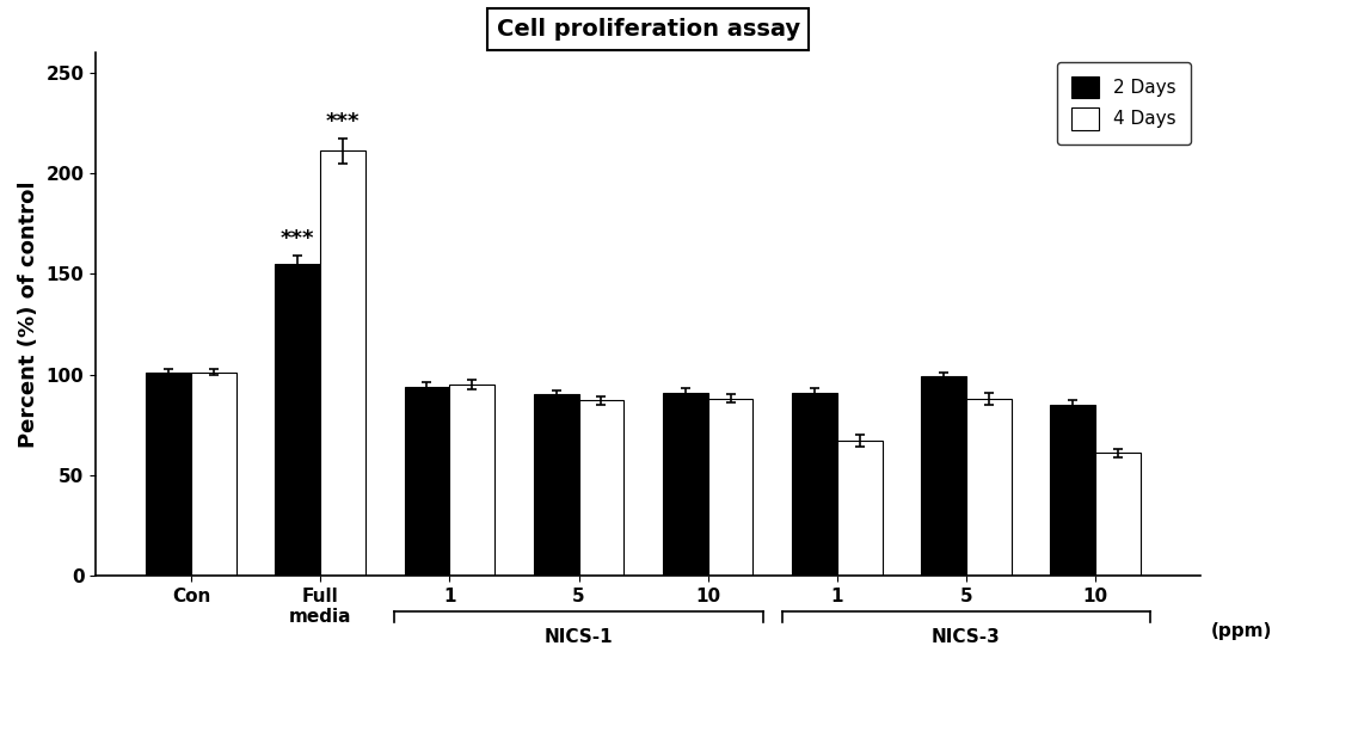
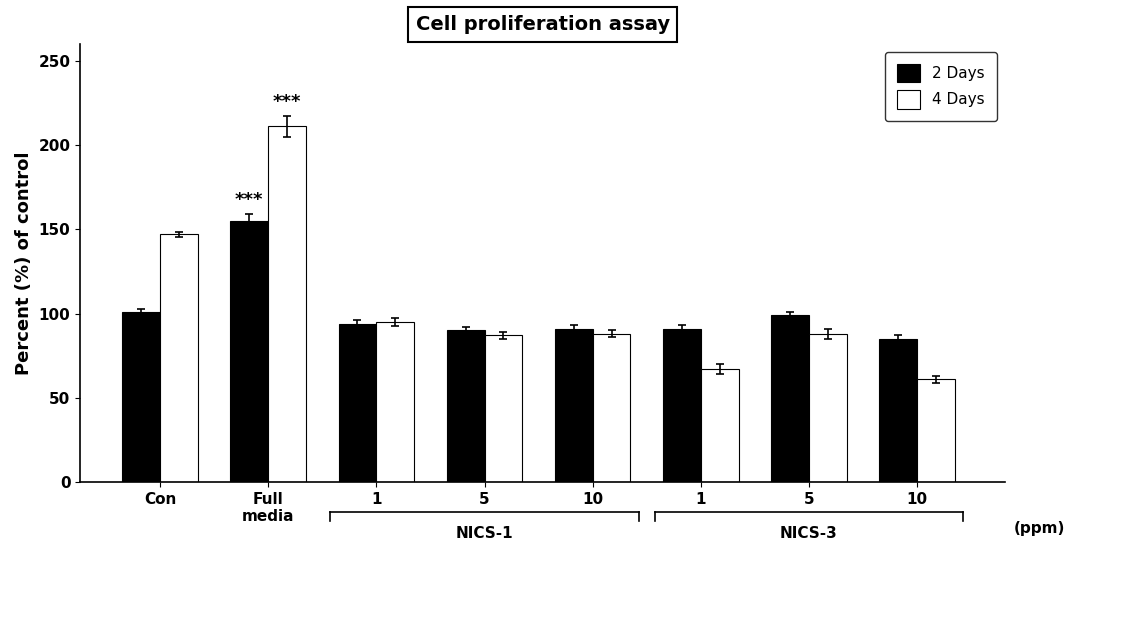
4 Days/Con: 101 -> 147
